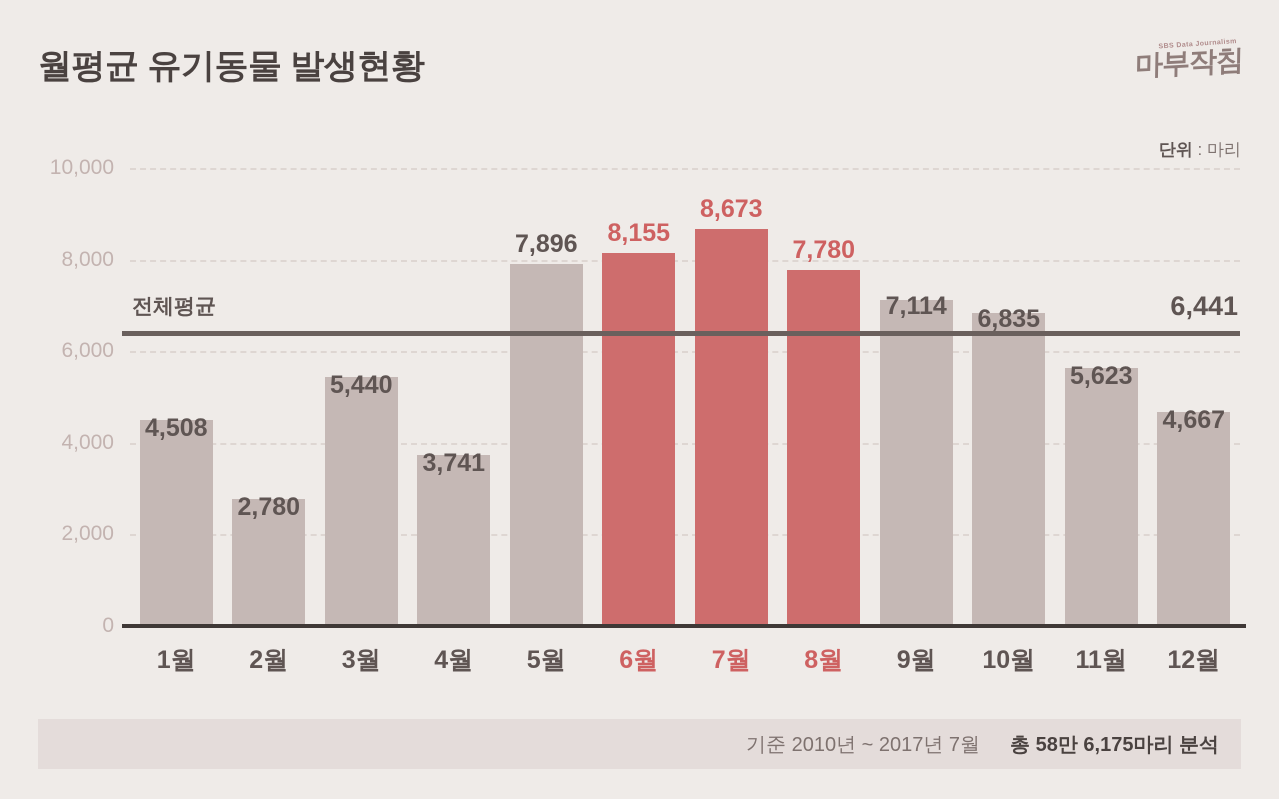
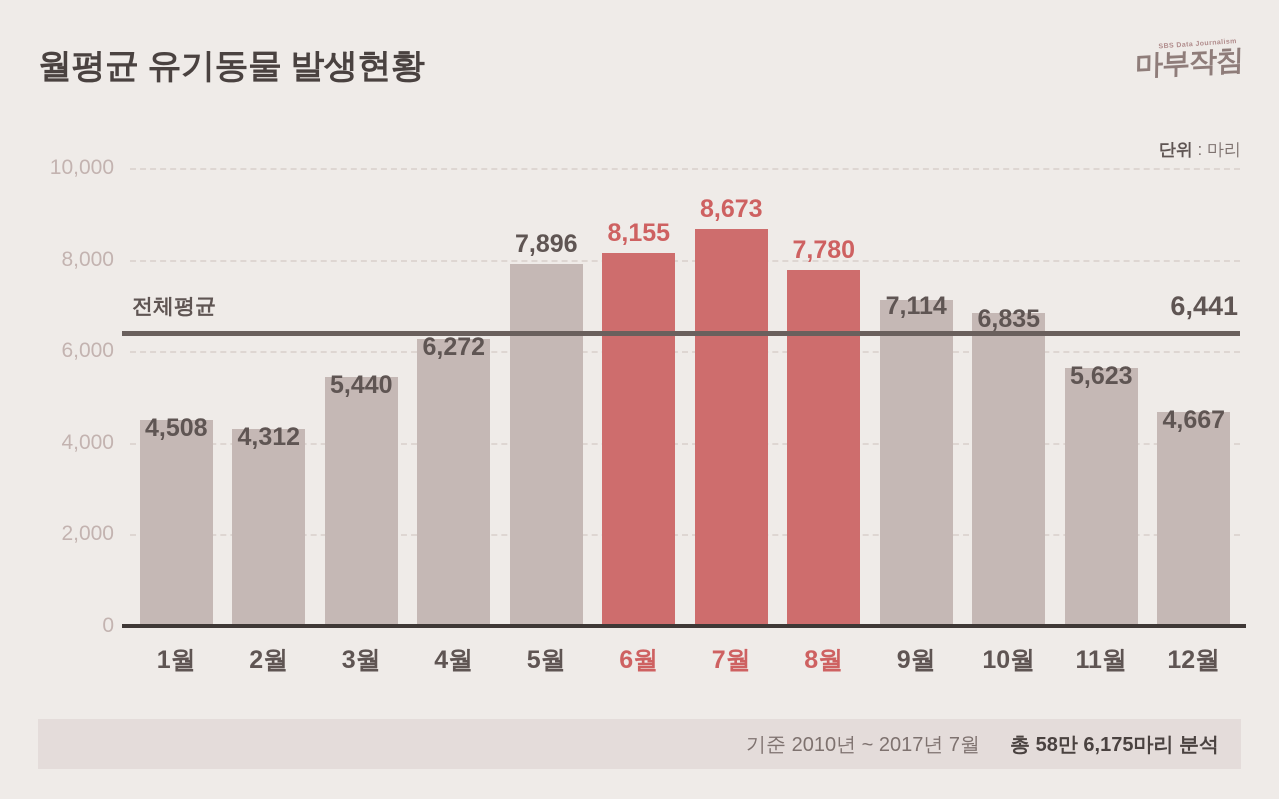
2월: 2,780 -> 4,312
4월: 3,741 -> 6,272
